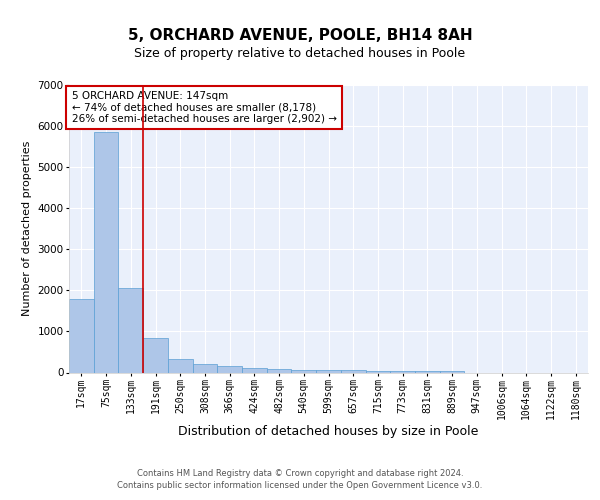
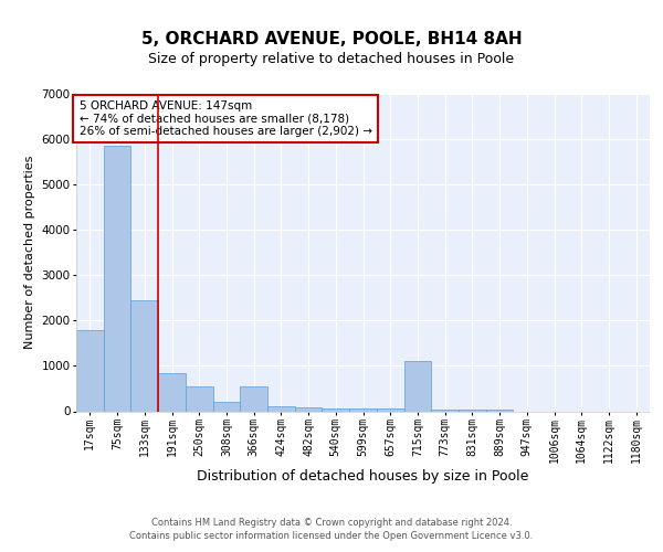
133sqm: 2050 -> 2450
250sqm: 340 -> 550
366sqm: 160 -> 550
715sqm: 40 -> 1100
